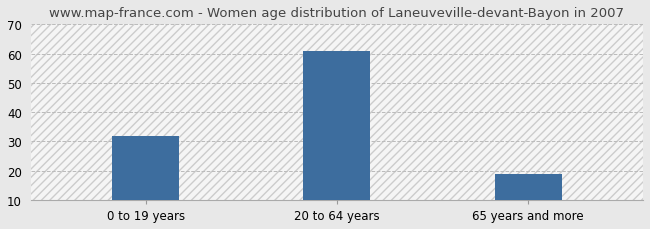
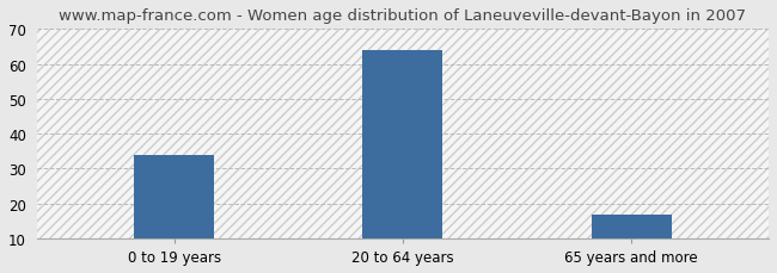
0 to 19 years: 32 -> 34
20 to 64 years: 61 -> 64
65 years and more: 19 -> 17
